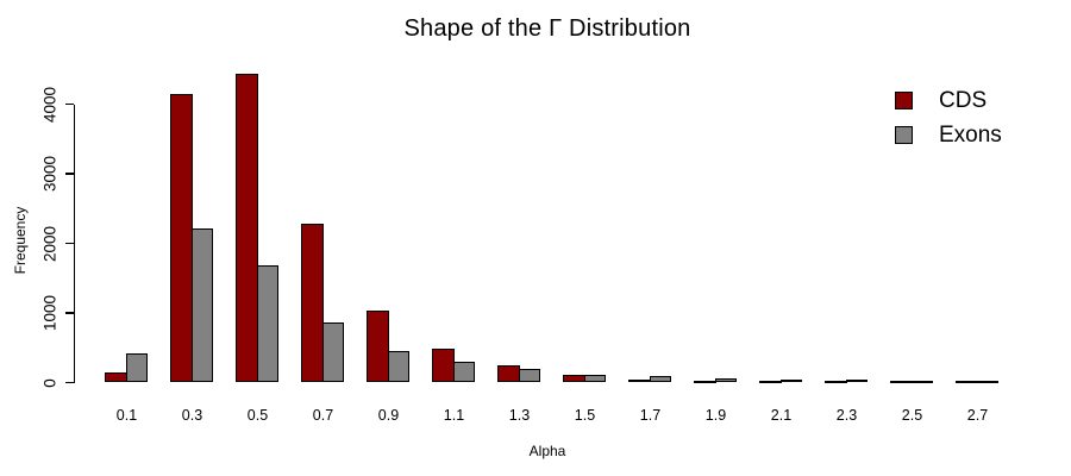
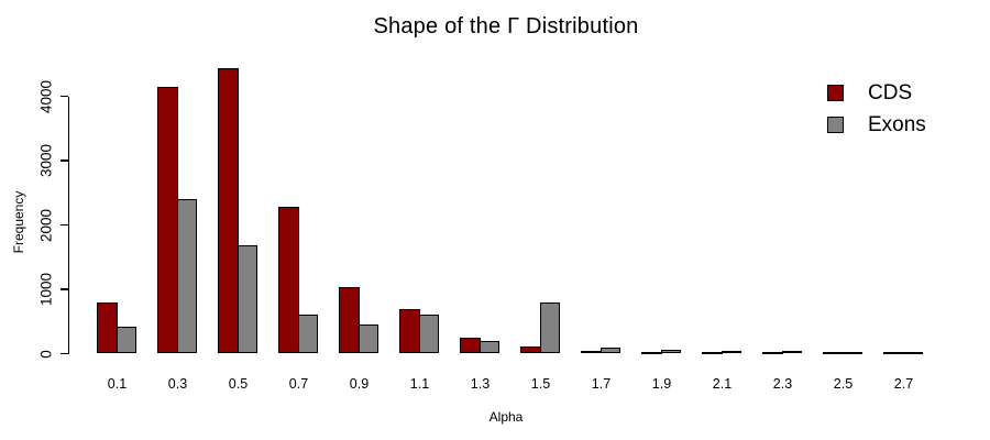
CDS/0.1: 200 -> 800
Exons/0.3: 2200 -> 2400
Exons/0.7: 900 -> 600
CDS/1.1: 500 -> 700
Exons/1.1: 300 -> 600
Exons/1.5: 100 -> 800
